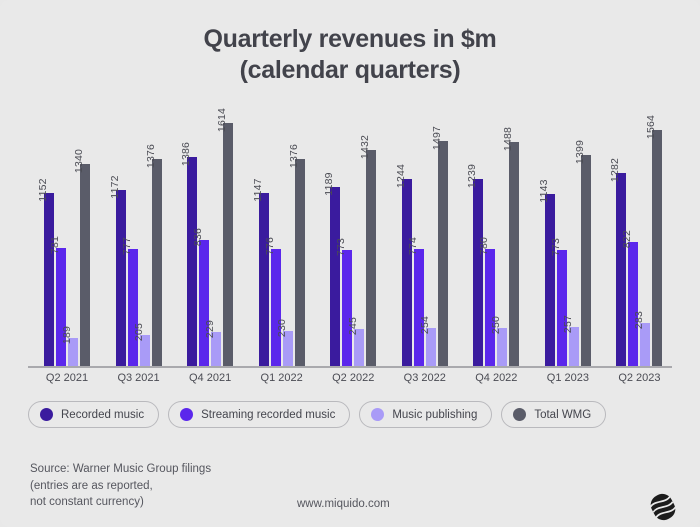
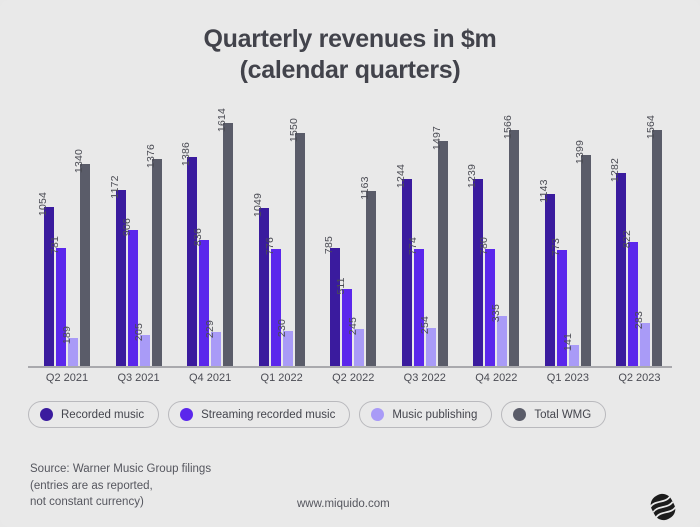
Recorded music/Q2 2021: 1152 -> 1054
Streaming recorded music/Q3 2021: 777 -> 906
Recorded music/Q1 2022: 1147 -> 1049
Total WMG/Q1 2022: 1376 -> 1550
Recorded music/Q2 2022: 1189 -> 785
Streaming recorded music/Q2 2022: 773 -> 511
Total WMG/Q2 2022: 1432 -> 1163
Music publishing/Q4 2022: 250 -> 335
Total WMG/Q4 2022: 1488 -> 1566
Music publishing/Q1 2023: 257 -> 141
